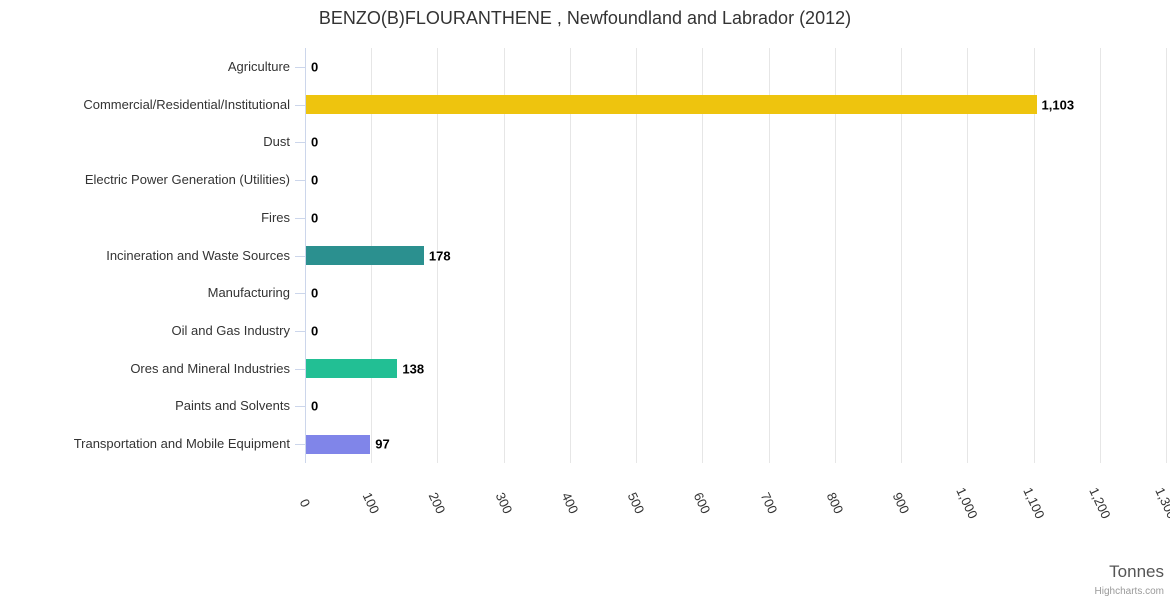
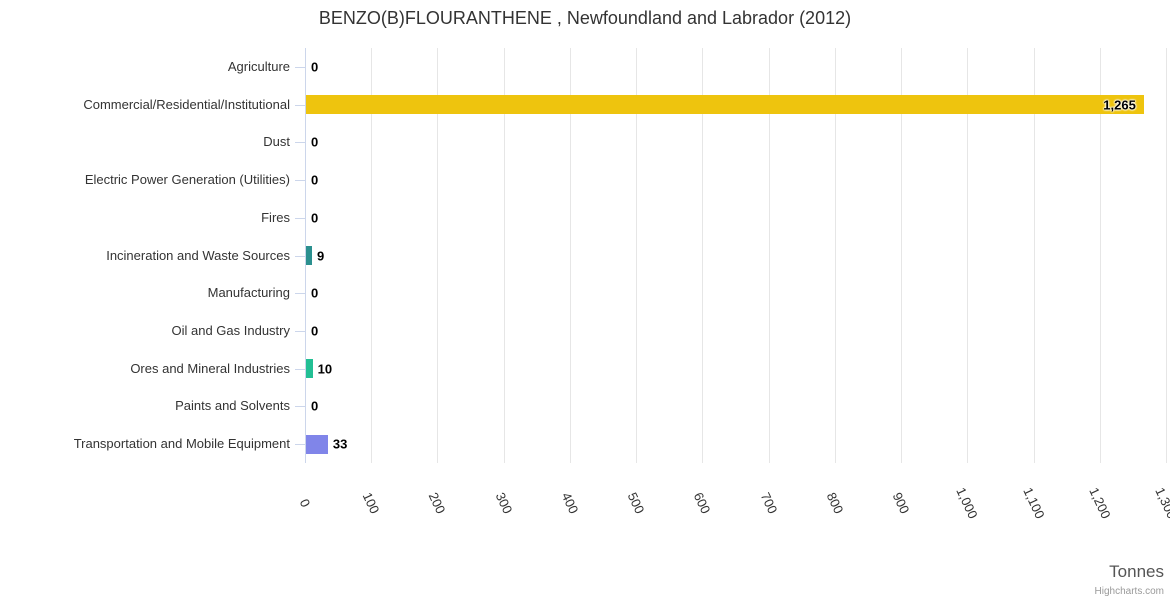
Commercial/Residential/Institutional: 1,103 -> 1,265
Incineration and Waste Sources: 178 -> 9
Ores and Mineral Industries: 138 -> 10
Transportation and Mobile Equipment: 97 -> 33
